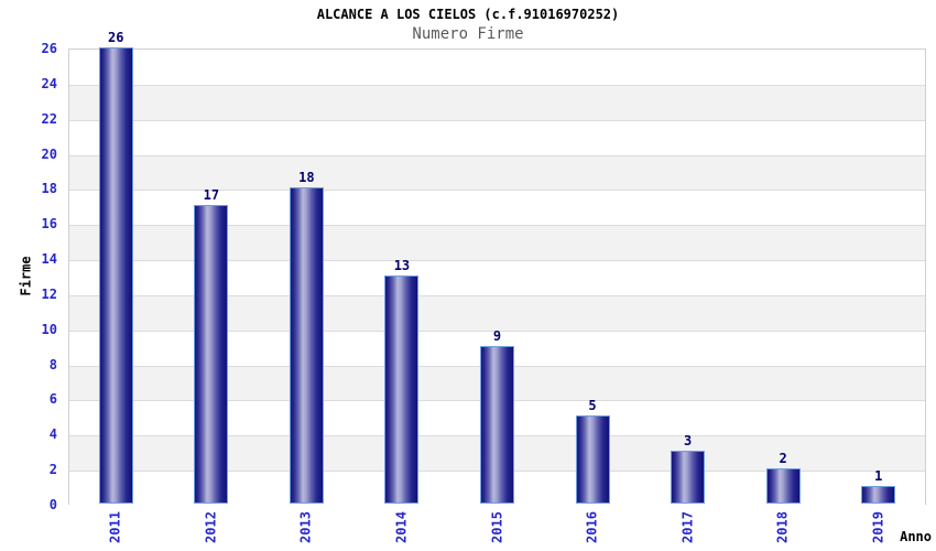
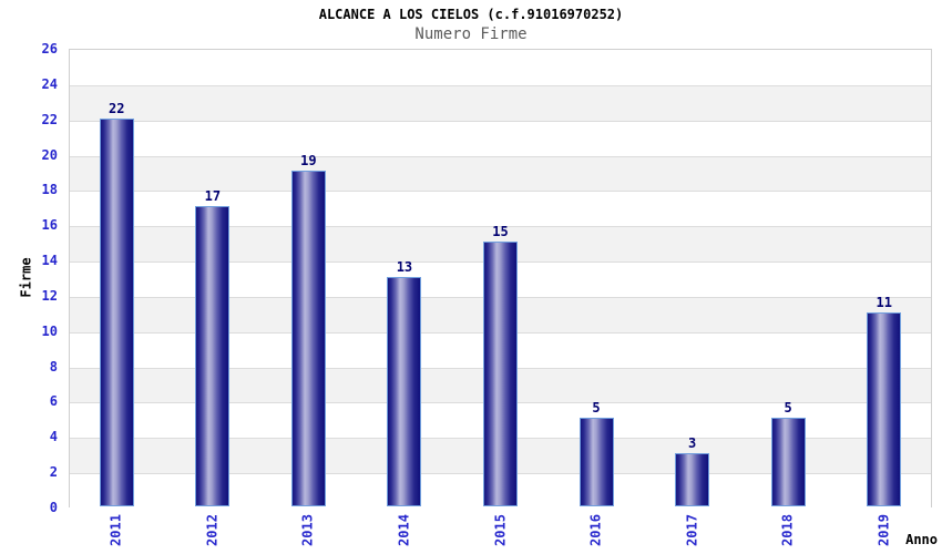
2011: 26 -> 22
2013: 18 -> 19
2015: 9 -> 15
2018: 2 -> 5
2019: 1 -> 11
